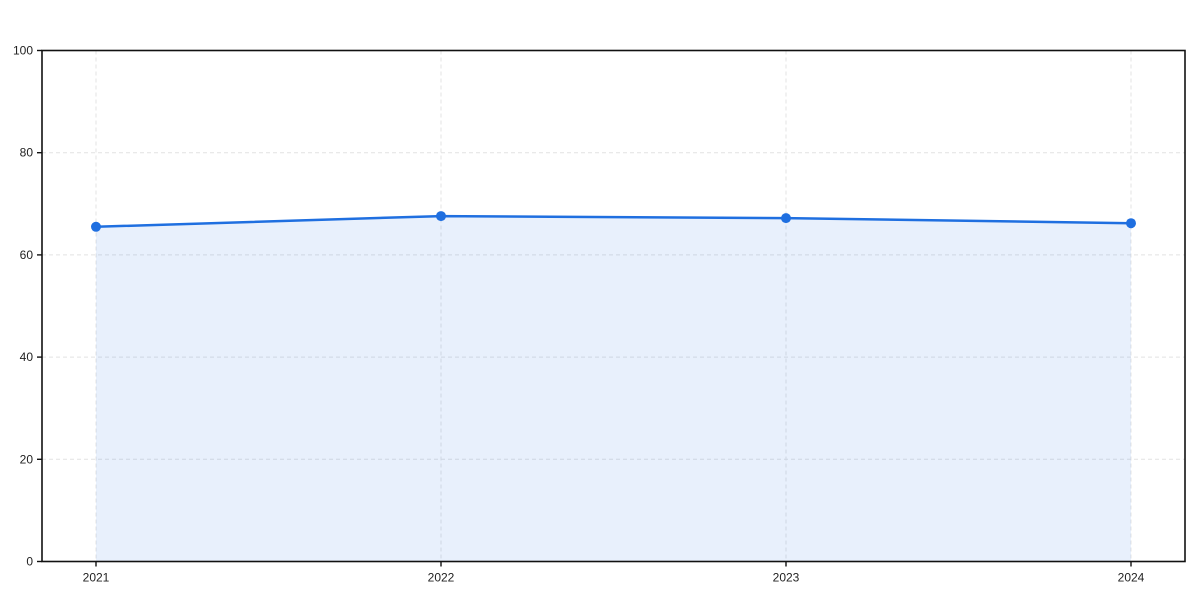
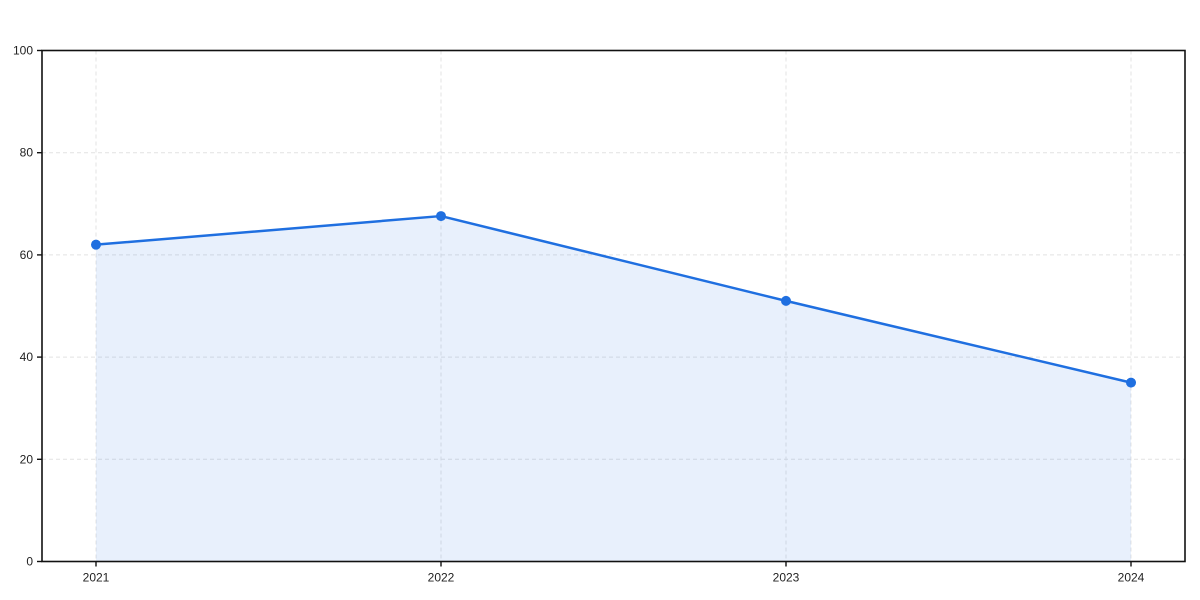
2021: 66 -> 62
2023: 67 -> 51
2024: 66 -> 35
